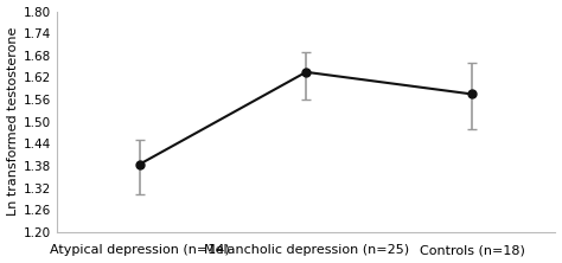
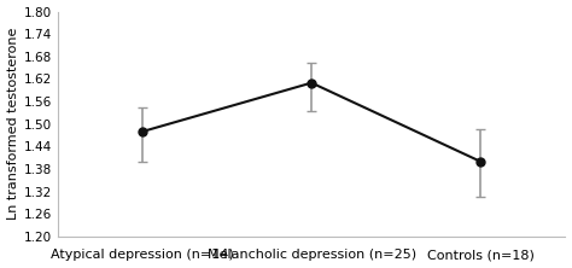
Atypical depression (n=14): 1.385 -> 1.480
Melancholic depression (n=25): 1.635 -> 1.610
Controls (n=18): 1.575 -> 1.400
